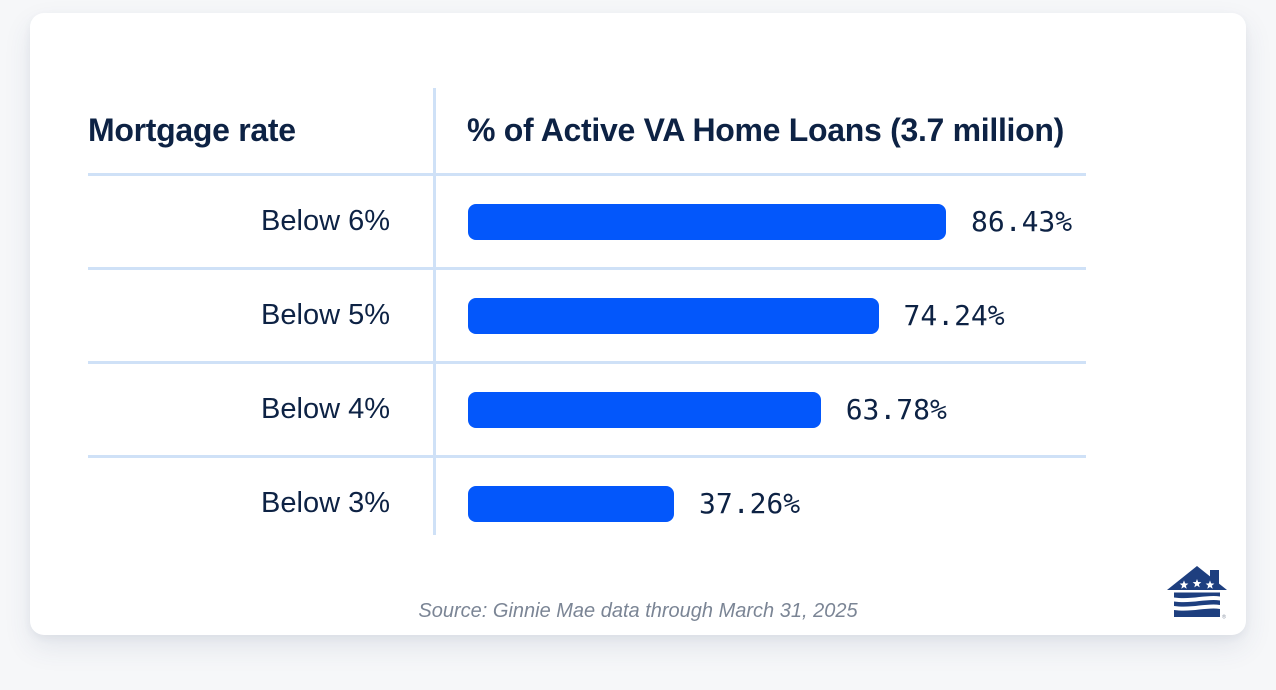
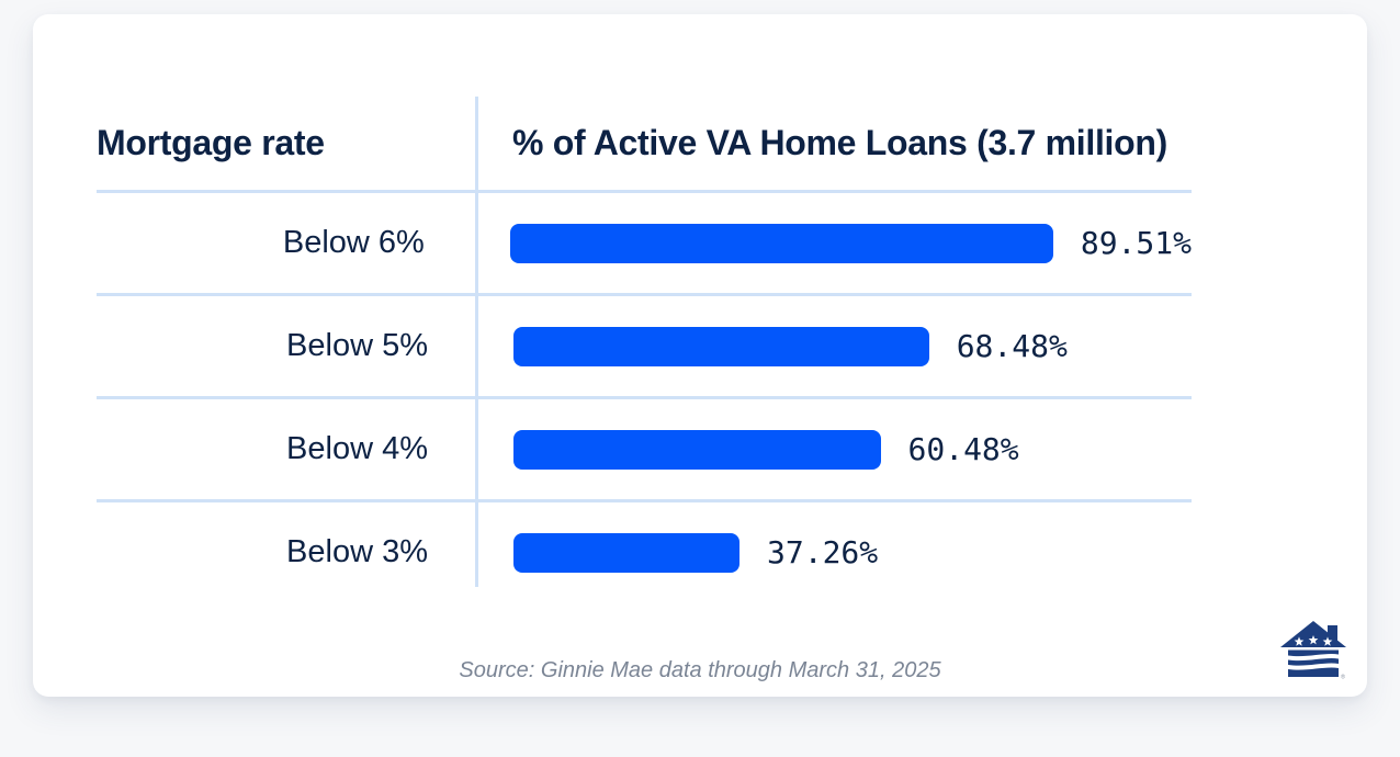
Below 6%: 86.43% -> 89.51%
Below 5%: 74.24% -> 68.48%
Below 4%: 63.78% -> 60.48%
